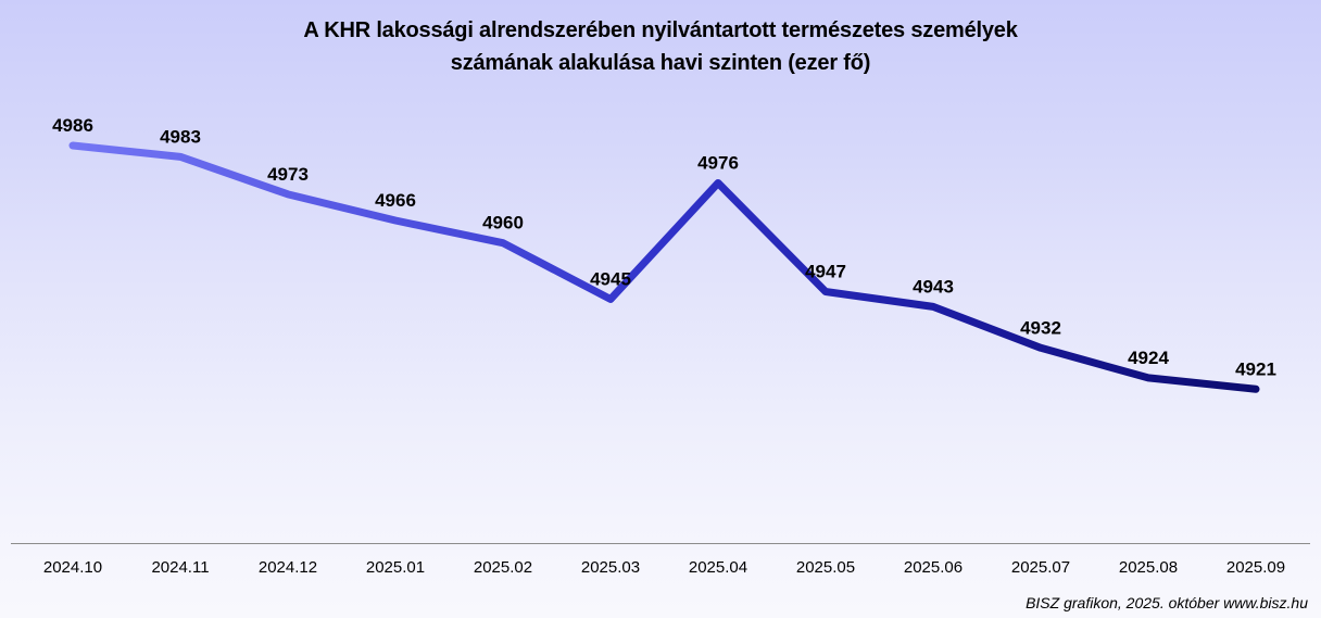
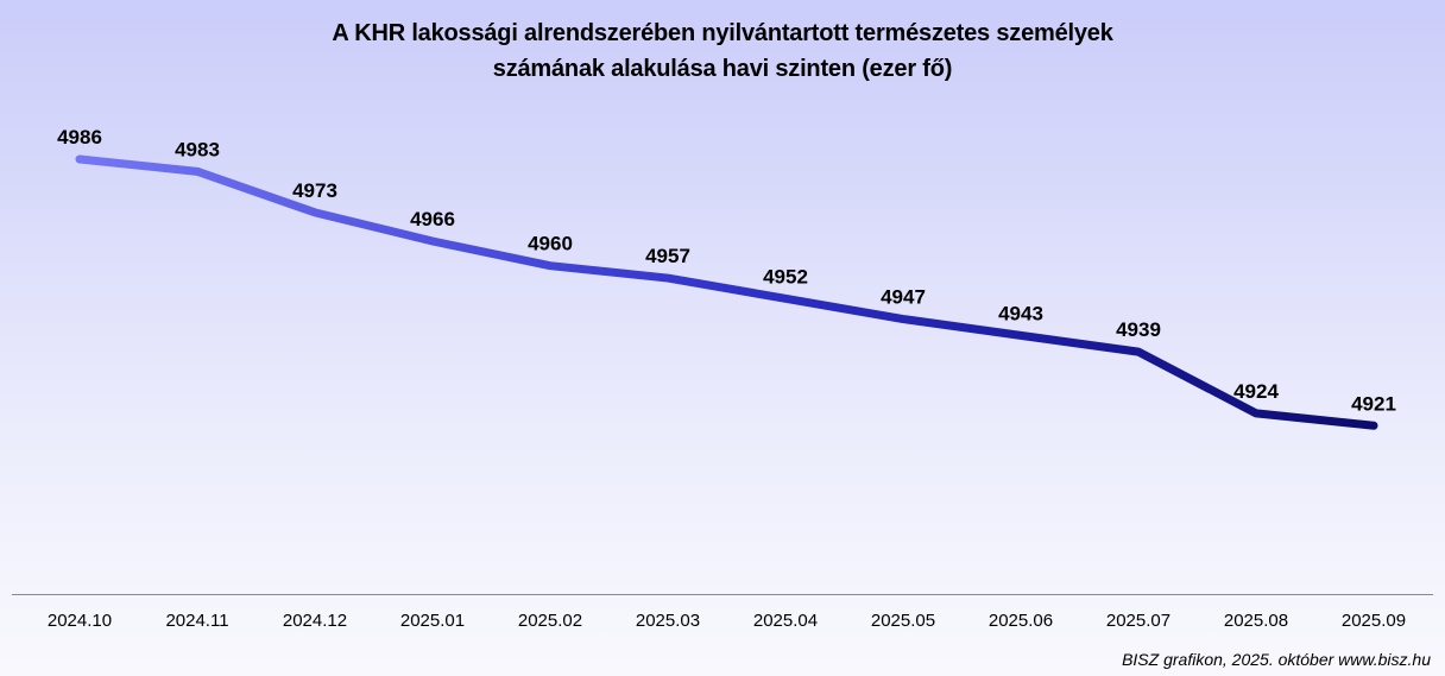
2025.03: 4945 -> 4957
2025.04: 4976 -> 4952
2025.07: 4932 -> 4939
